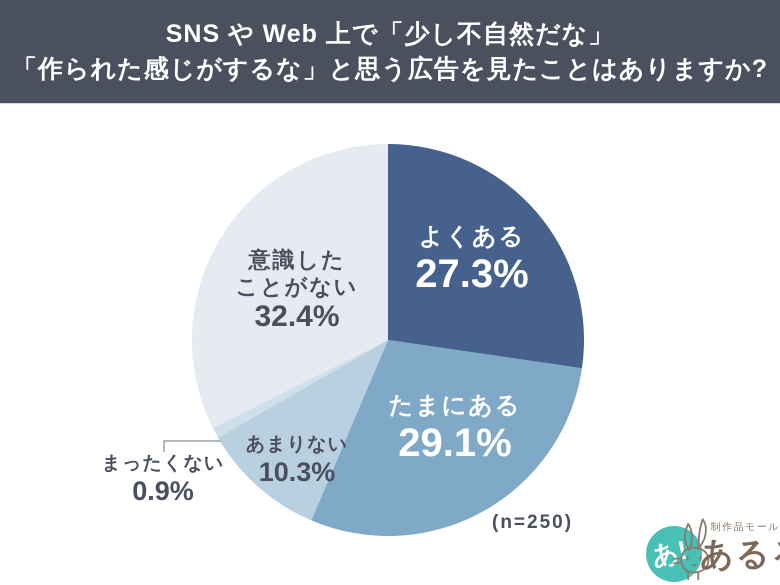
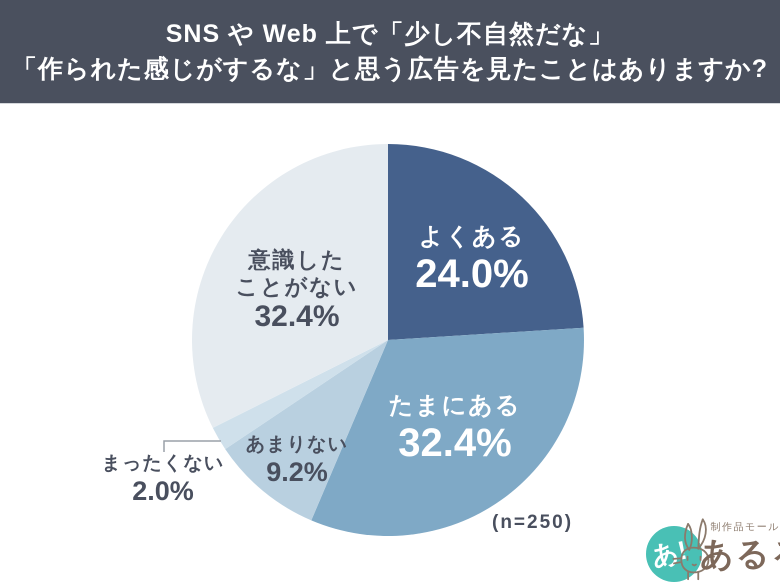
よくある: 27.3% -> 24.0%
たまにある: 29.1% -> 32.4%
あまりない: 10.3% -> 9.2%
まったくない: 0.9% -> 2.0%
